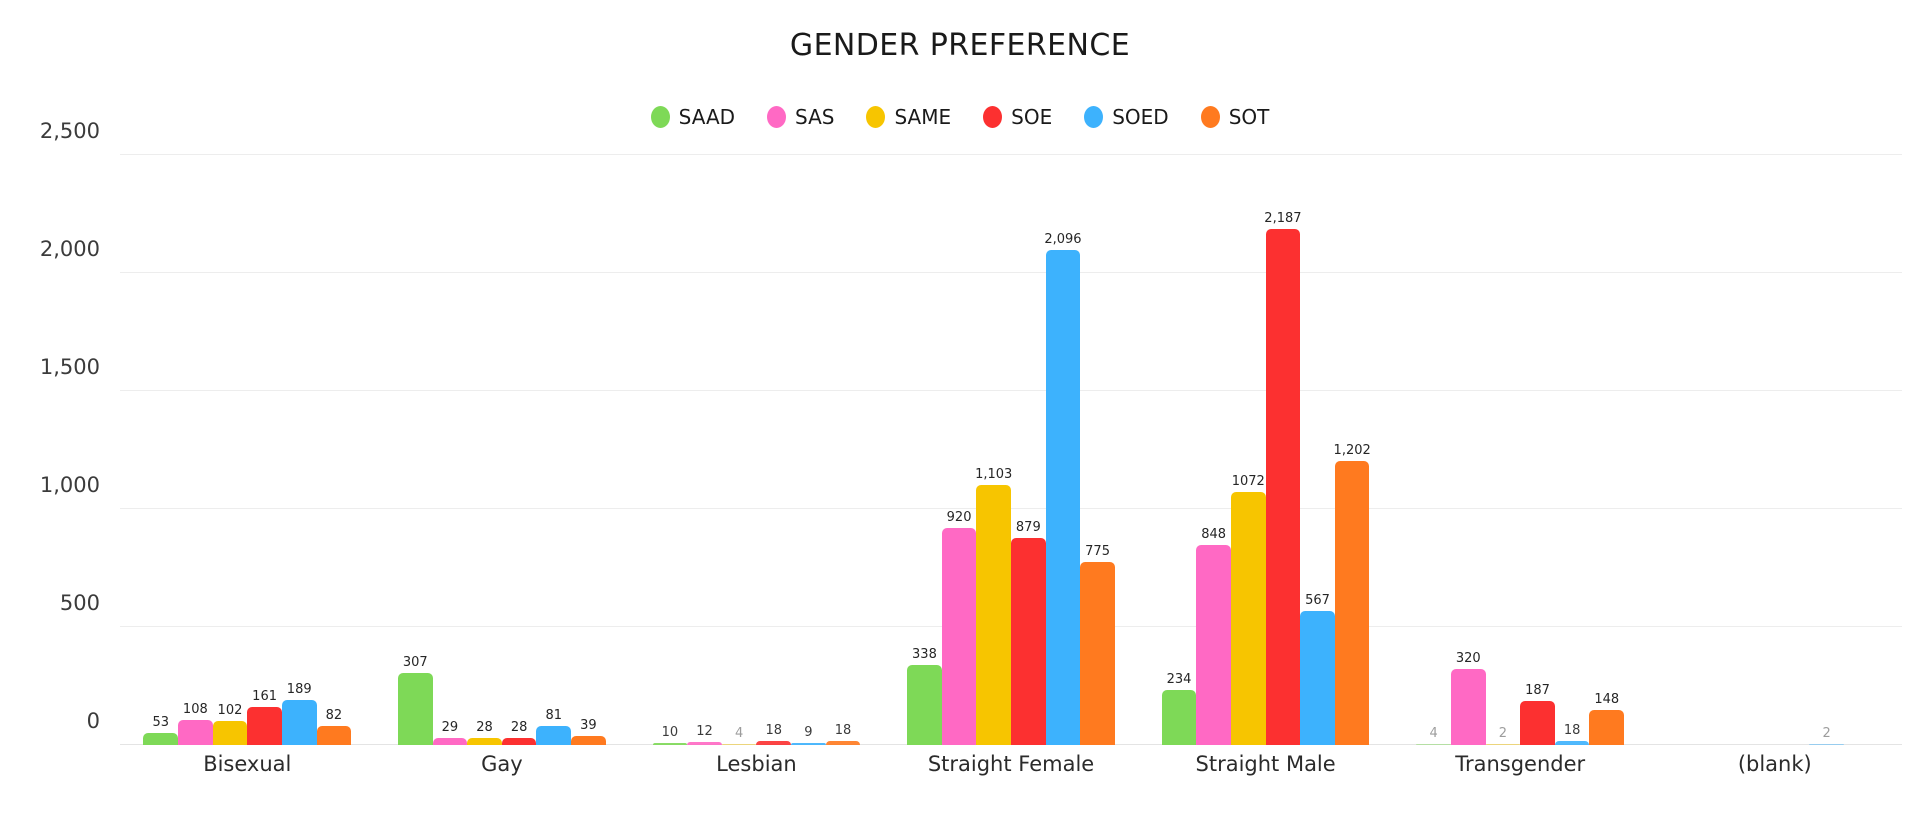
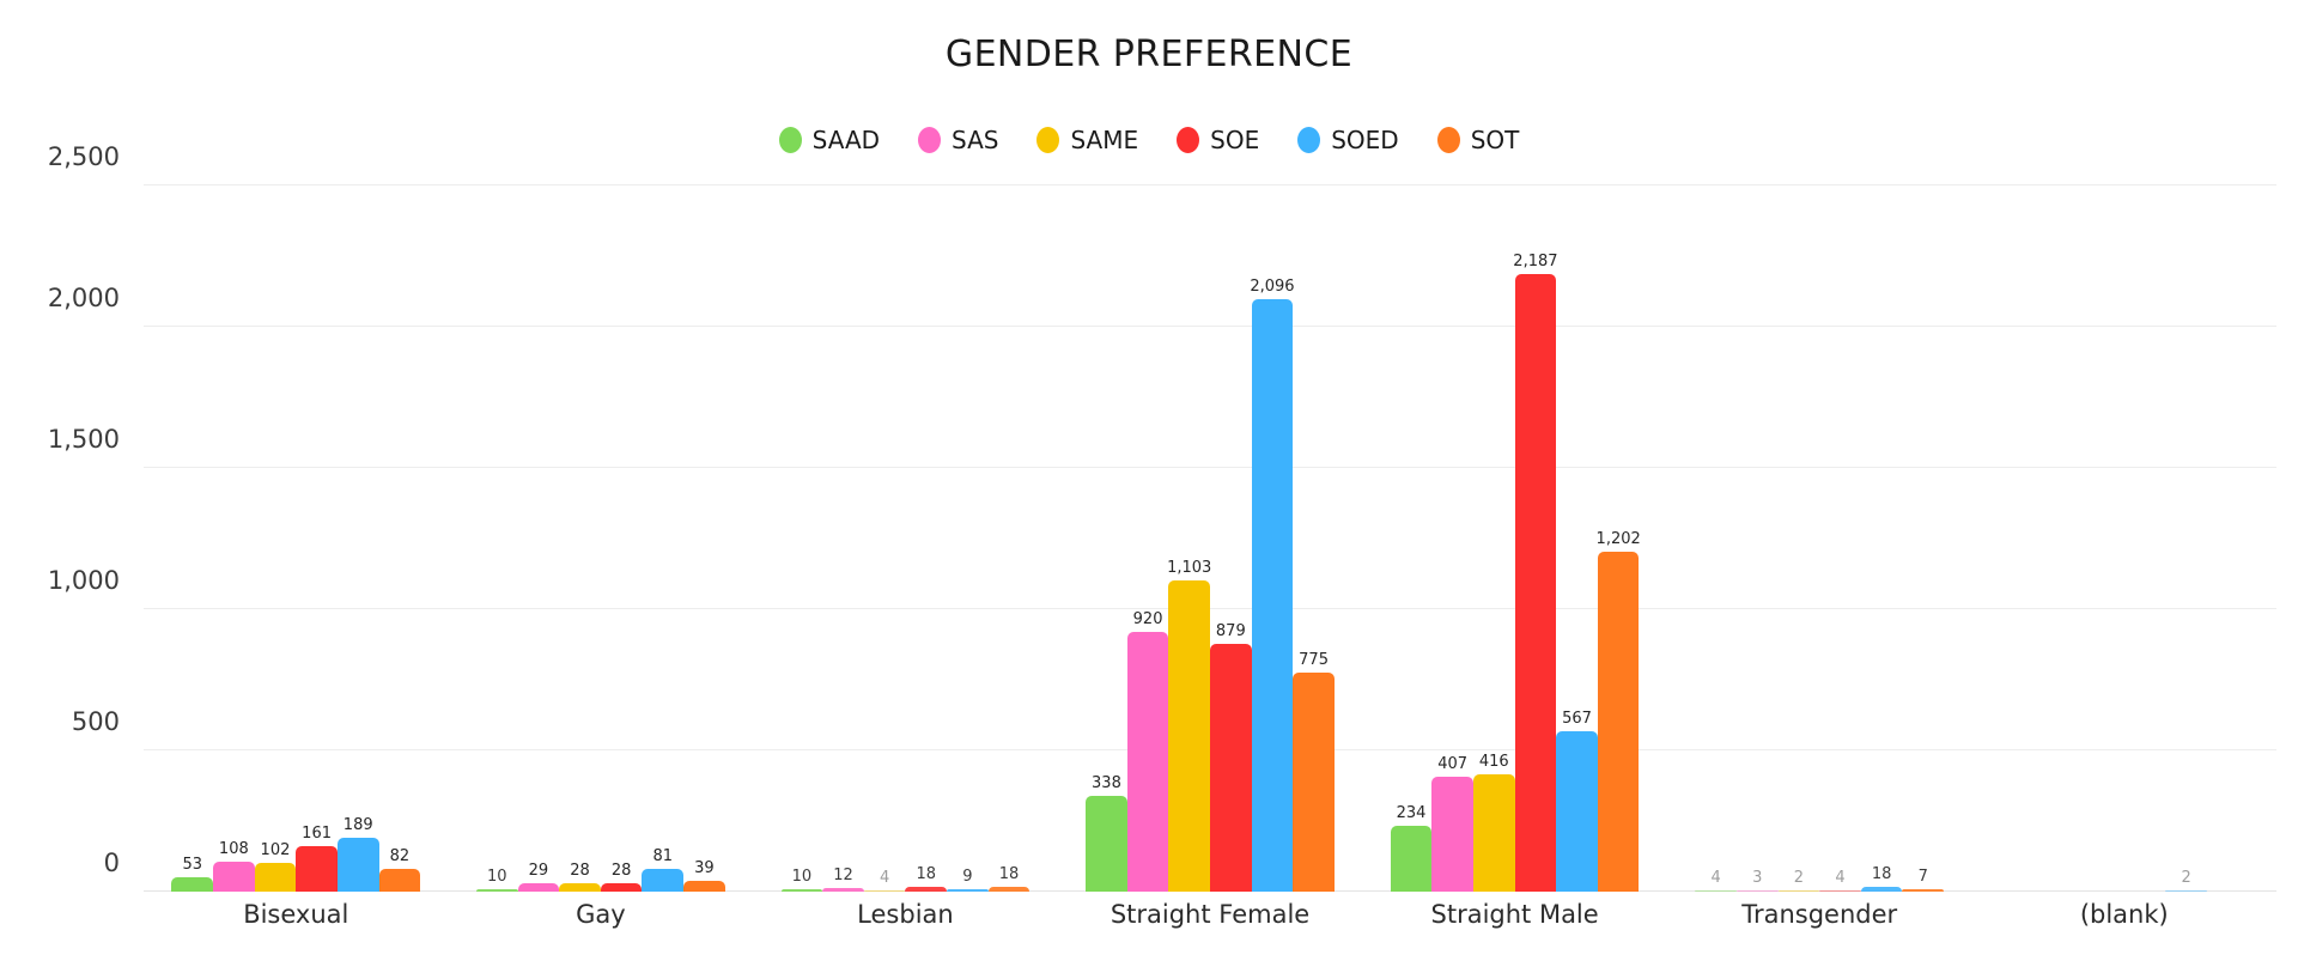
SAAD/Gay: 307 -> 10
SAS/Straight Male: 848 -> 407
SAME/Straight Male: 1072 -> 416
SAS/Transgender: 320 -> 3
SOE/Transgender: 187 -> 4
SOT/Transgender: 148 -> 7
